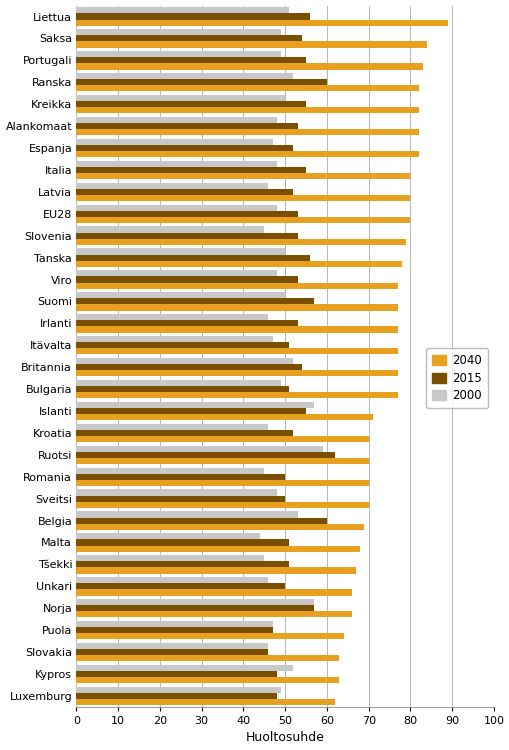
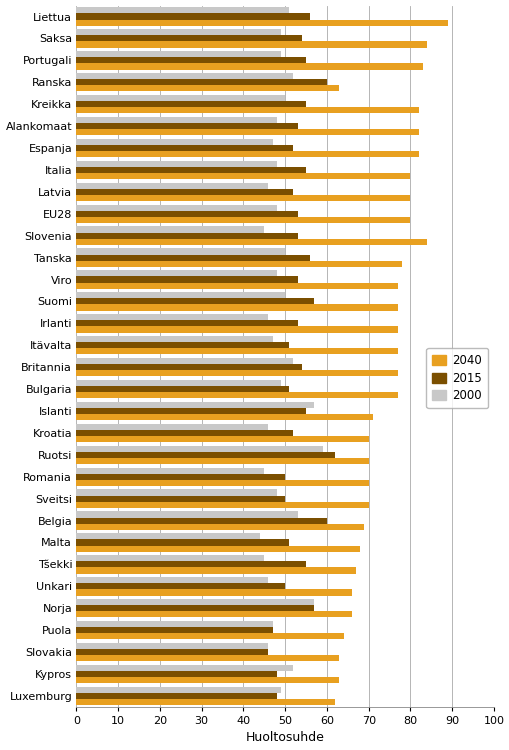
2040/Ranska: 82 -> 63
2040/Slovenia: 79 -> 84
2015/Tšekki: 51 -> 55
